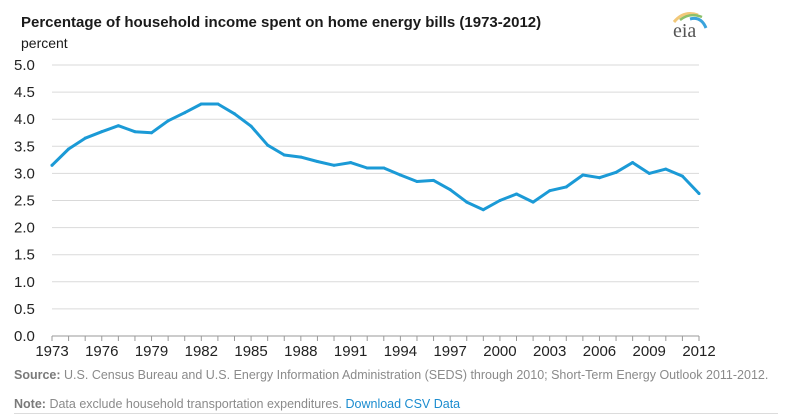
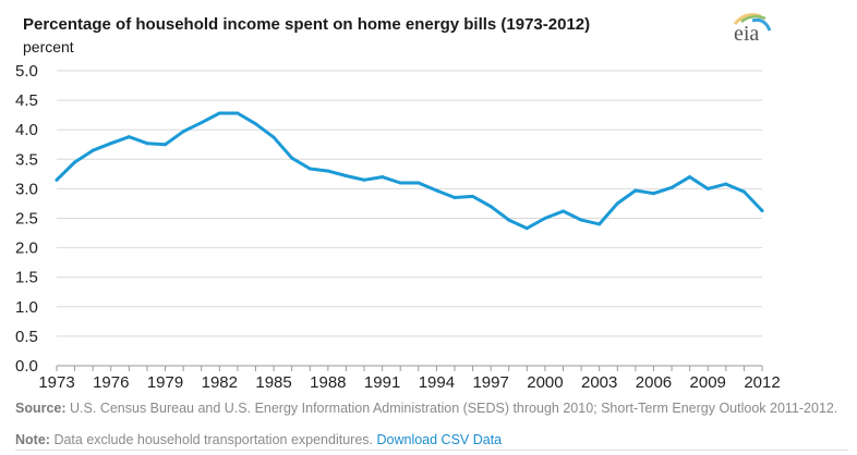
2003: 2.7 -> 2.4
